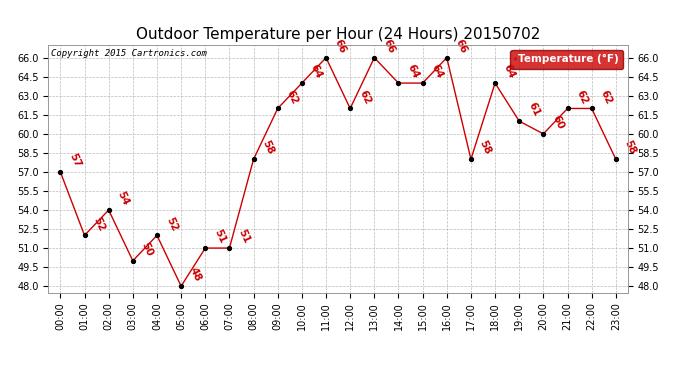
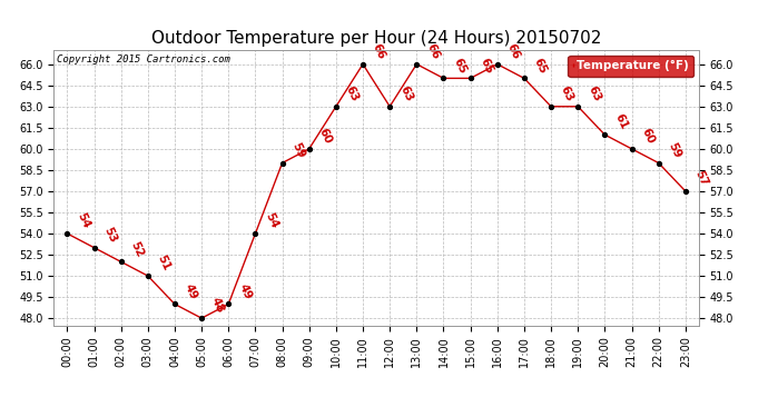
00:00: 57 -> 54
01:00: 52 -> 53
02:00: 54 -> 52
03:00: 50 -> 51
04:00: 52 -> 49
06:00: 51 -> 49
07:00: 51 -> 54
08:00: 58 -> 59
09:00: 62 -> 60
10:00: 64 -> 63
12:00: 62 -> 63
14:00: 64 -> 65
15:00: 64 -> 65
17:00: 58 -> 65
18:00: 64 -> 63
19:00: 61 -> 63
20:00: 60 -> 61
21:00: 62 -> 60
22:00: 62 -> 59
23:00: 58 -> 57
